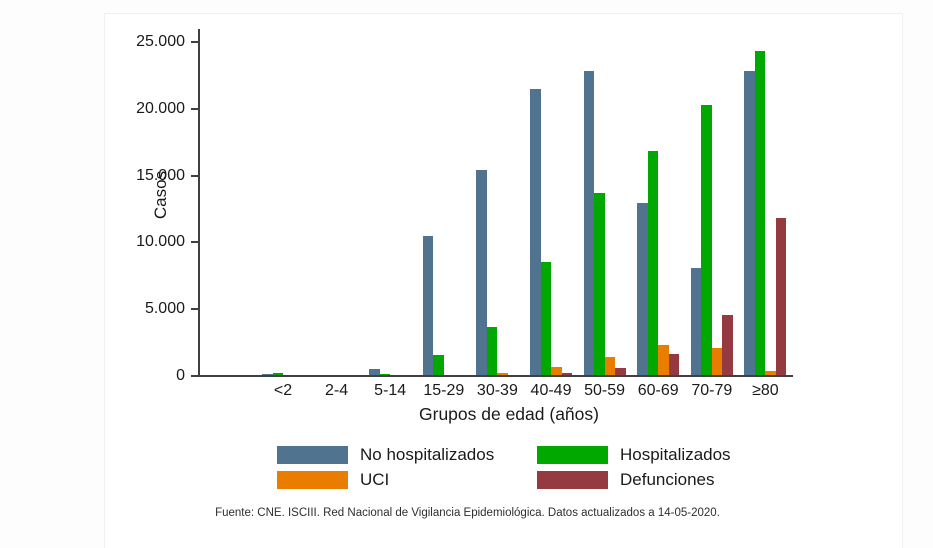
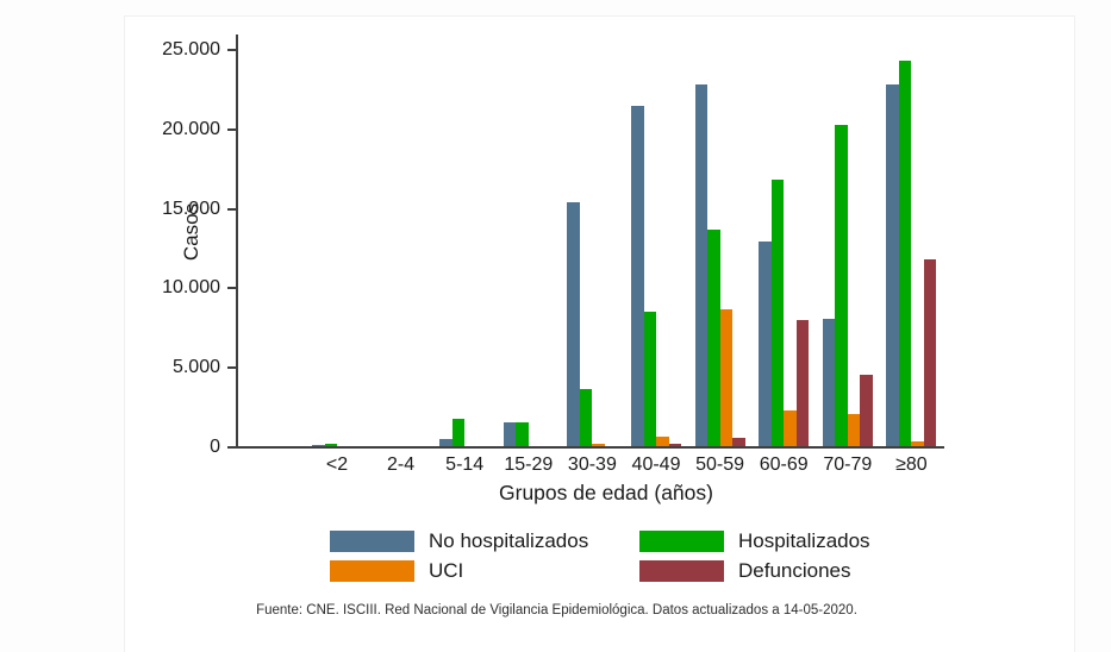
Hospitalizados/5-14: 200 -> 1800
No hospitalizados/15-29: 10500 -> 1600
UCI/50-59: 1400 -> 8700
Defunciones/60-69: 1600 -> 8000
